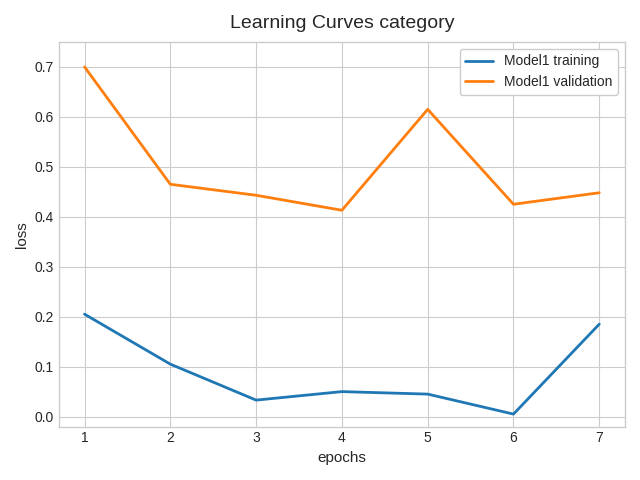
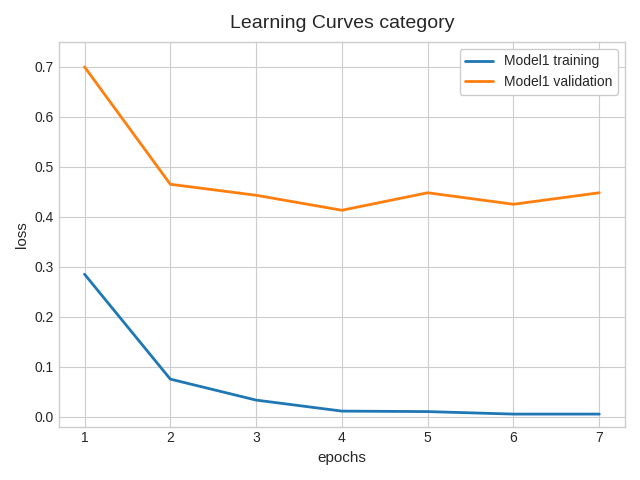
Model1 training/1: 0.205 -> 0.285
Model1 training/2: 0.105 -> 0.075
Model1 training/4: 0.050 -> 0.011
Model1 training/5: 0.045 -> 0.010
Model1 validation/5: 0.615 -> 0.448
Model1 training/7: 0.185 -> 0.005
